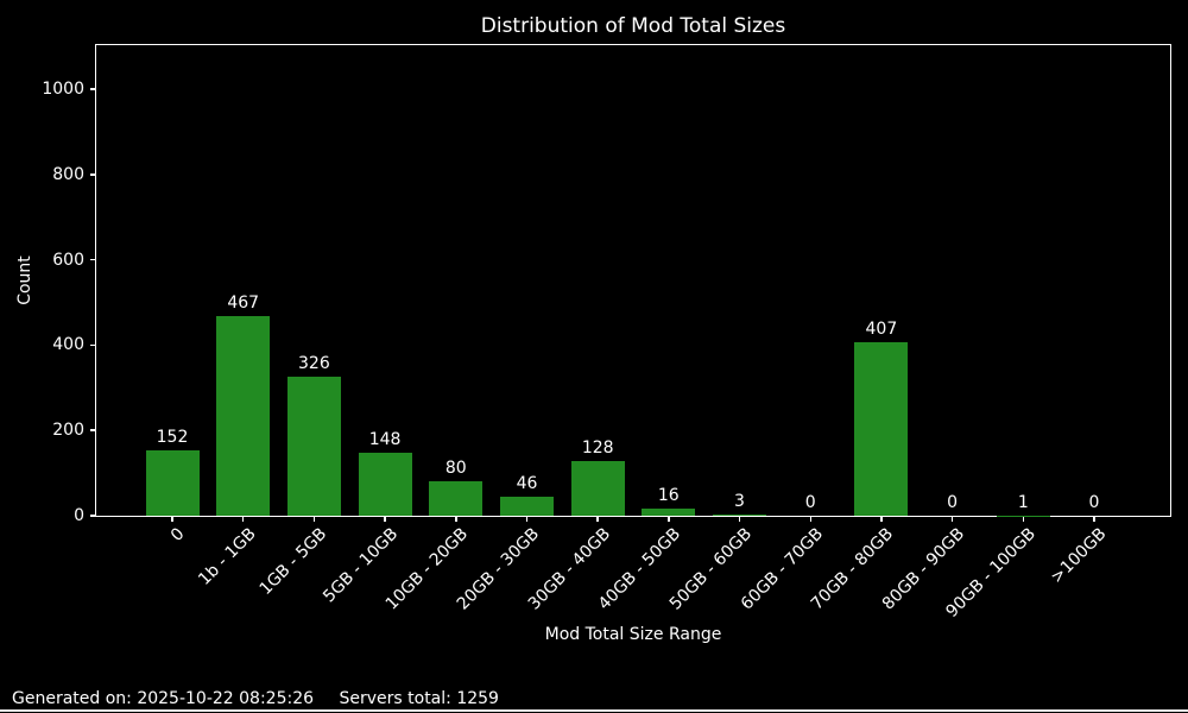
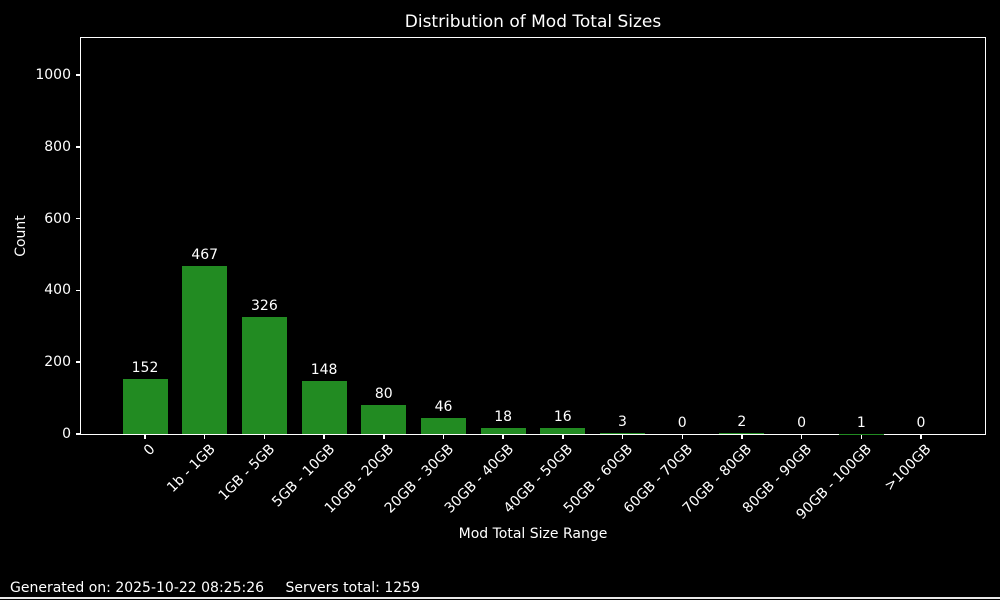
30GB - 40GB: 128 -> 18
70GB - 80GB: 407 -> 2
